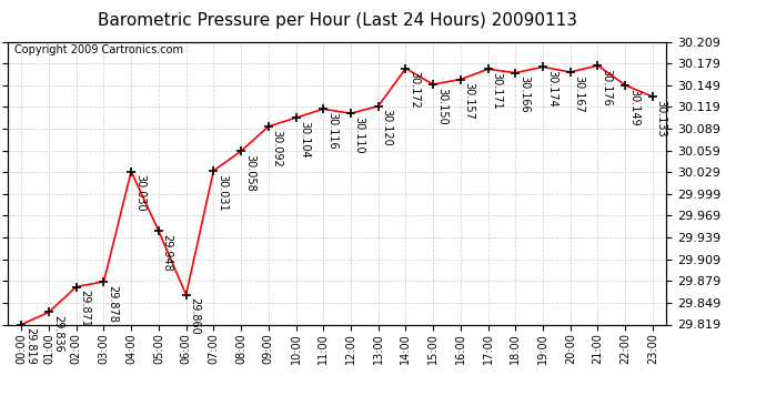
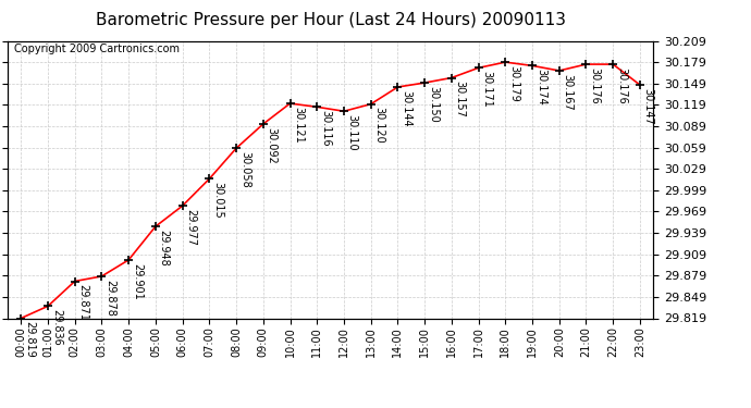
04:00: 30.030 -> 29.901
06:00: 29.860 -> 29.977
07:00: 30.031 -> 30.015
10:00: 30.104 -> 30.121
14:00: 30.172 -> 30.144
18:00: 30.166 -> 30.179
22:00: 30.149 -> 30.176
23:00: 30.133 -> 30.147
